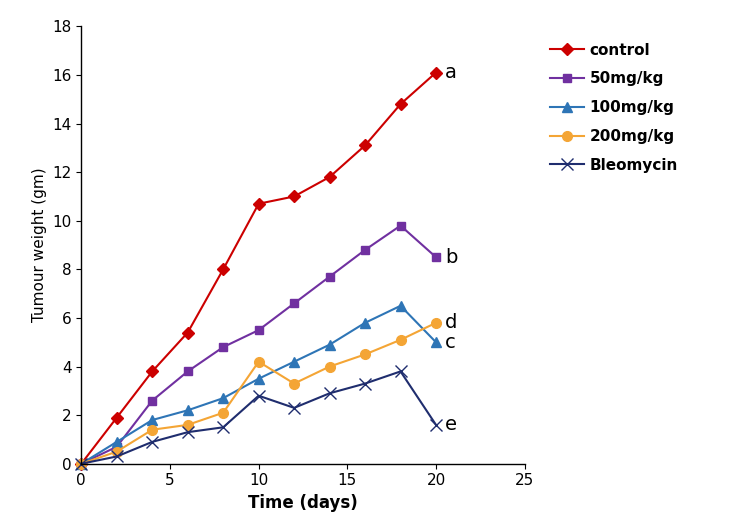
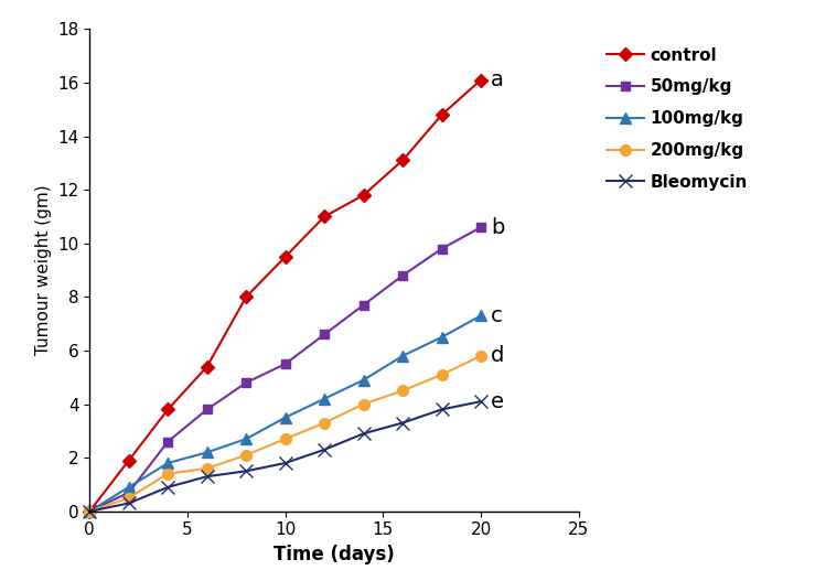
control/10: 10.7 -> 9.5
200mg/kg/10: 4.2 -> 2.7
Bleomycin/10: 2.8 -> 1.8
50mg/kg/20: 8.5 -> 10.6
100mg/kg/20: 5.0 -> 7.3
Bleomycin/20: 1.6 -> 4.1
